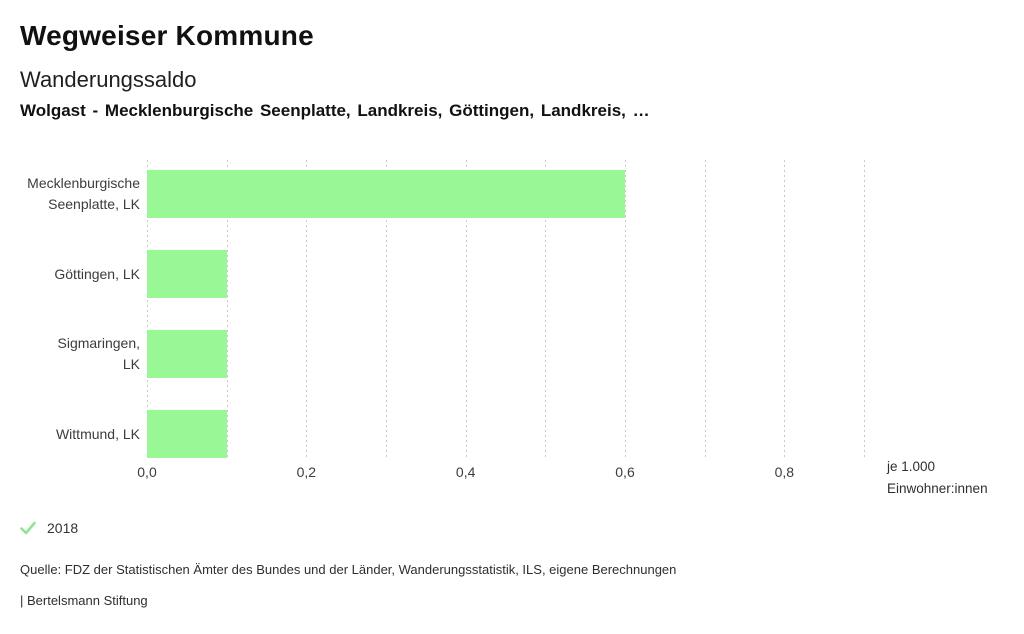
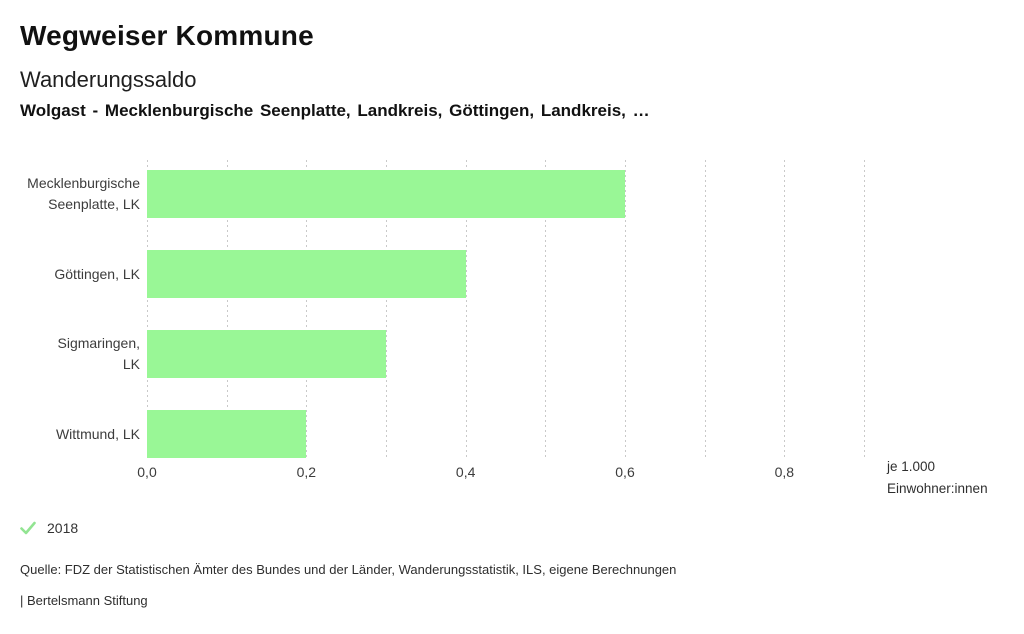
Göttingen, LK: 0,1 -> 0,4
Sigmaringen, LK: 0,1 -> 0,3
Wittmund, LK: 0,1 -> 0,2
